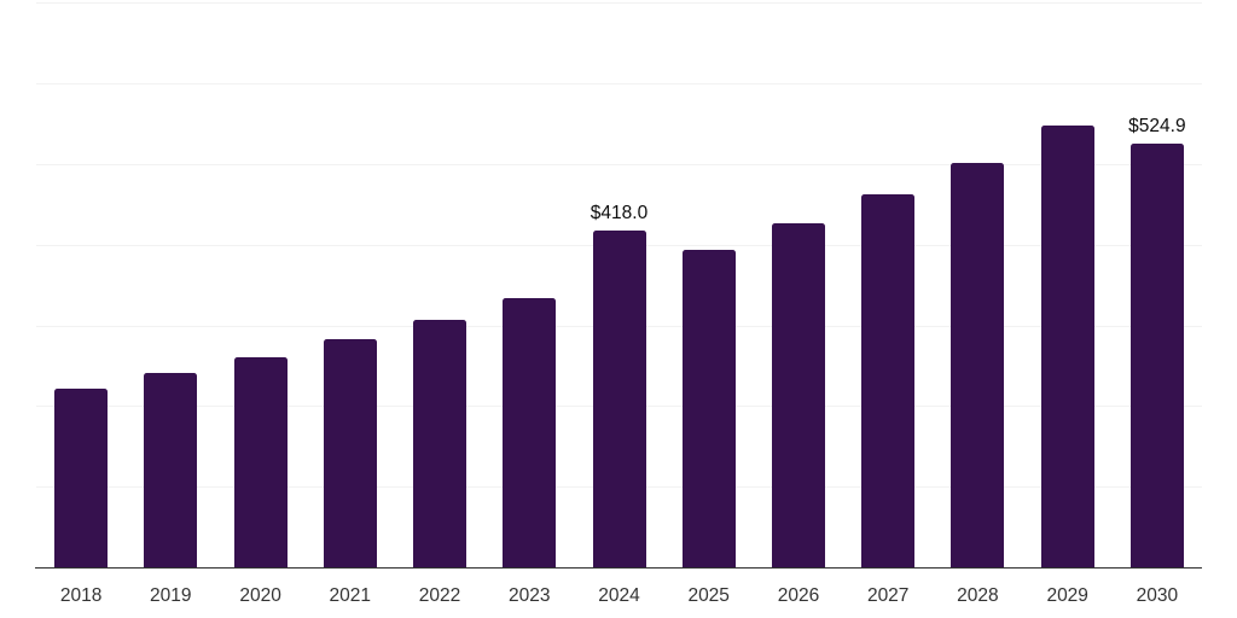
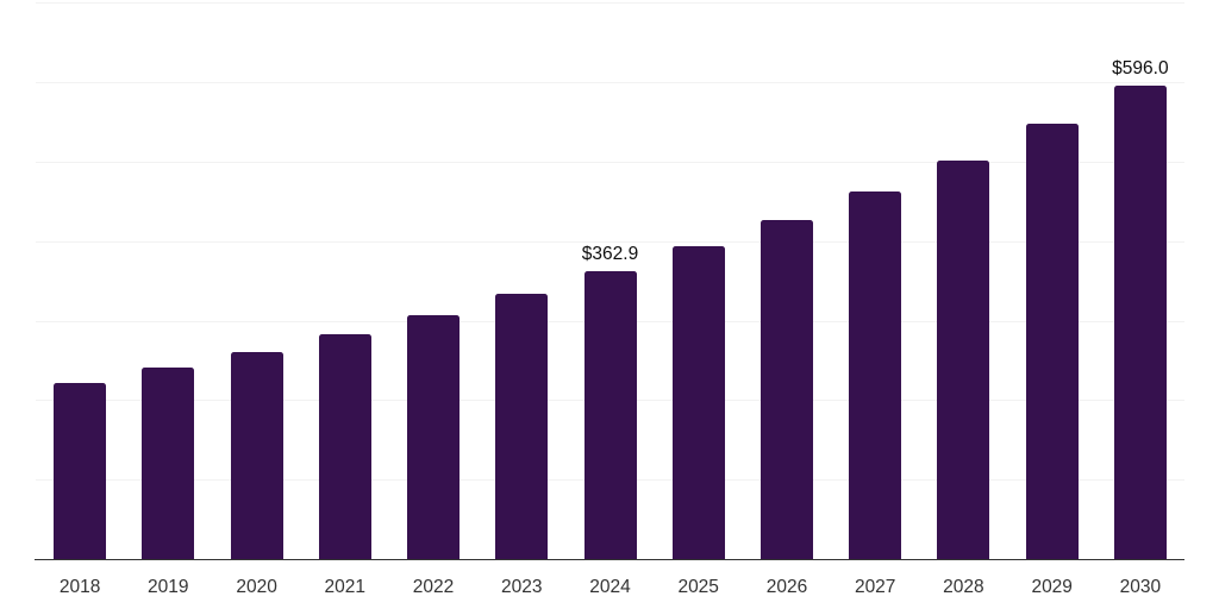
2024: $418.0 -> $362.9
2030: $524.9 -> $596.0
